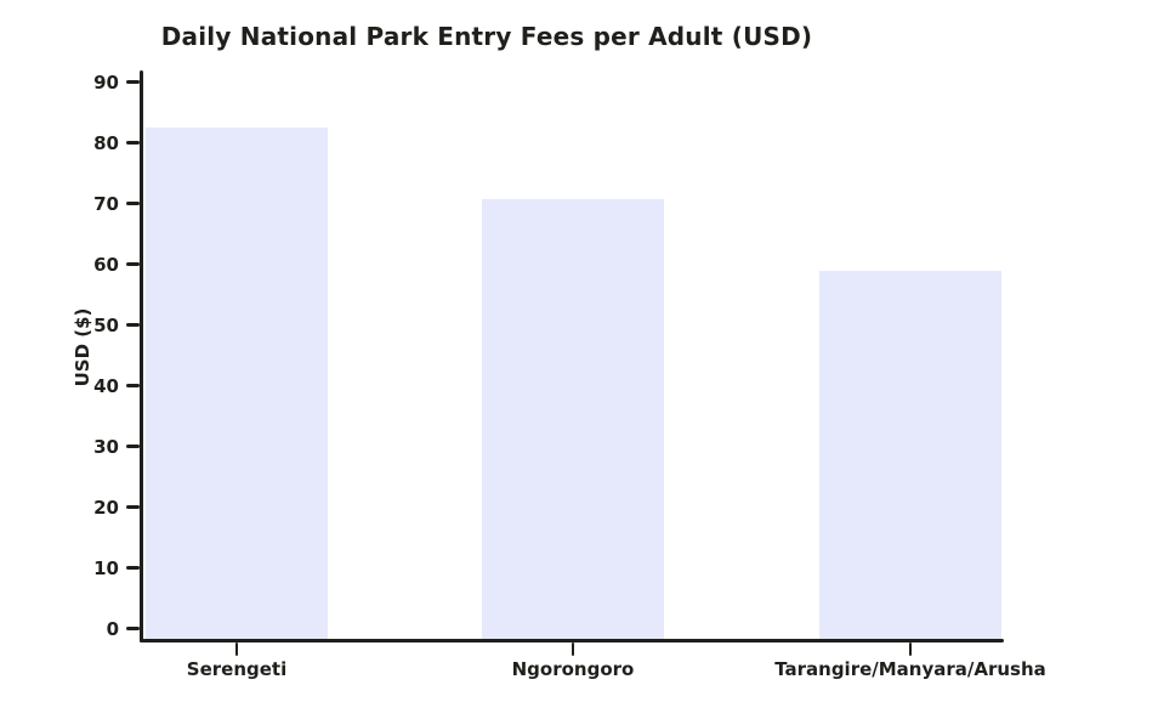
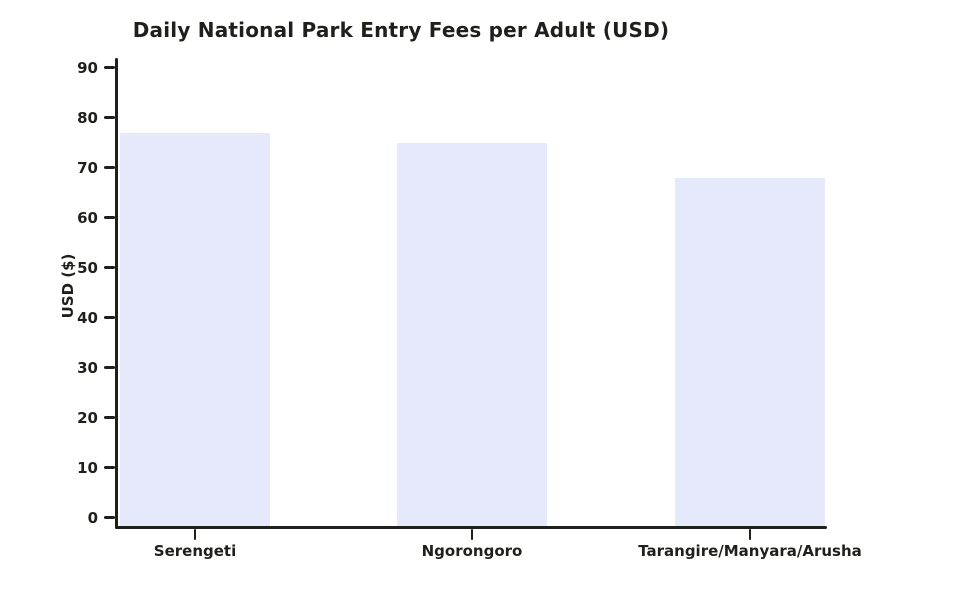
Serengeti: 83 -> 77
Ngorongoro: 71 -> 75
Tarangire/Manyara/Arusha: 59 -> 68
